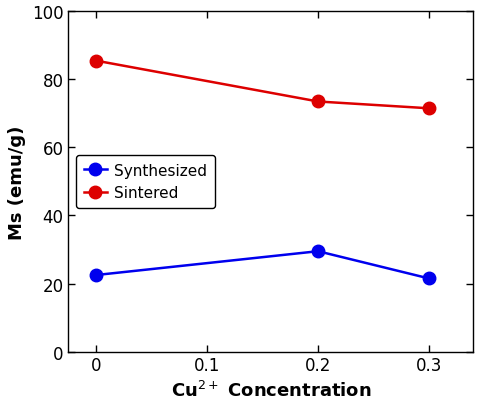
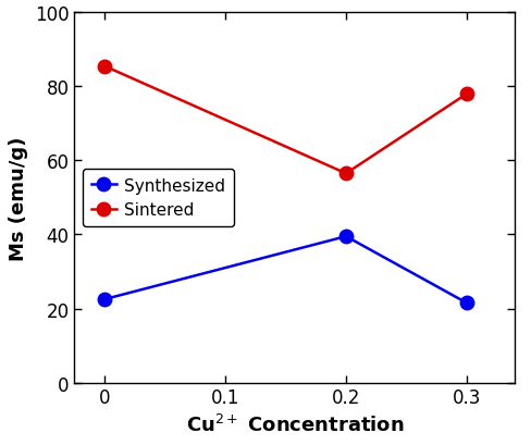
Synthesized/0.2: 29.5 -> 39.5
Sintered/0.2: 73.5 -> 56.5
Sintered/0.3: 71.5 -> 78.0
